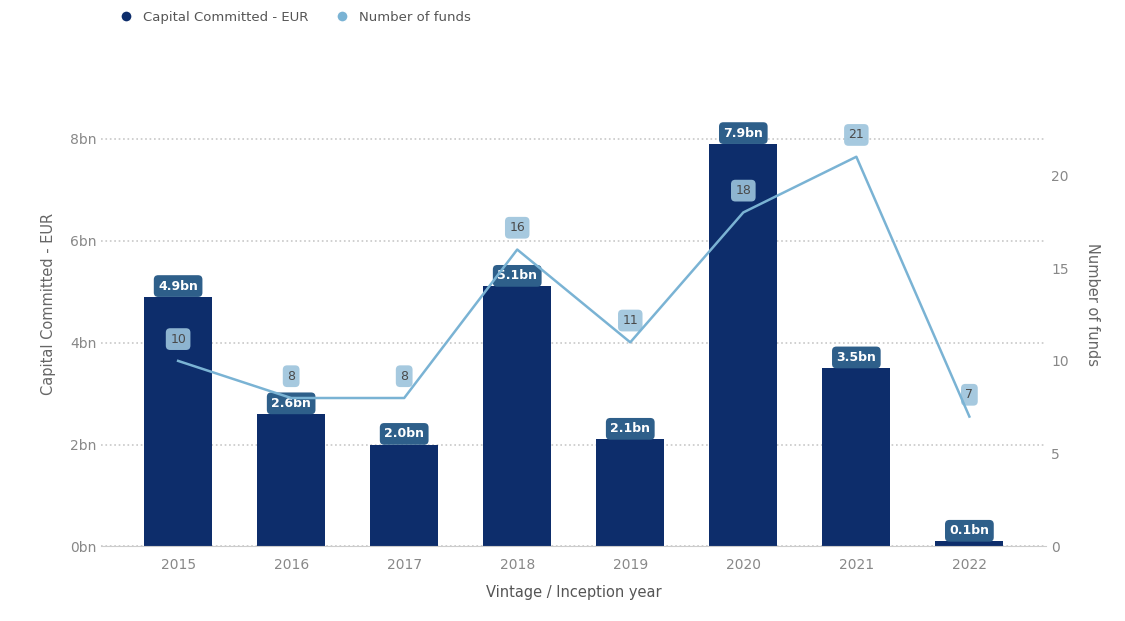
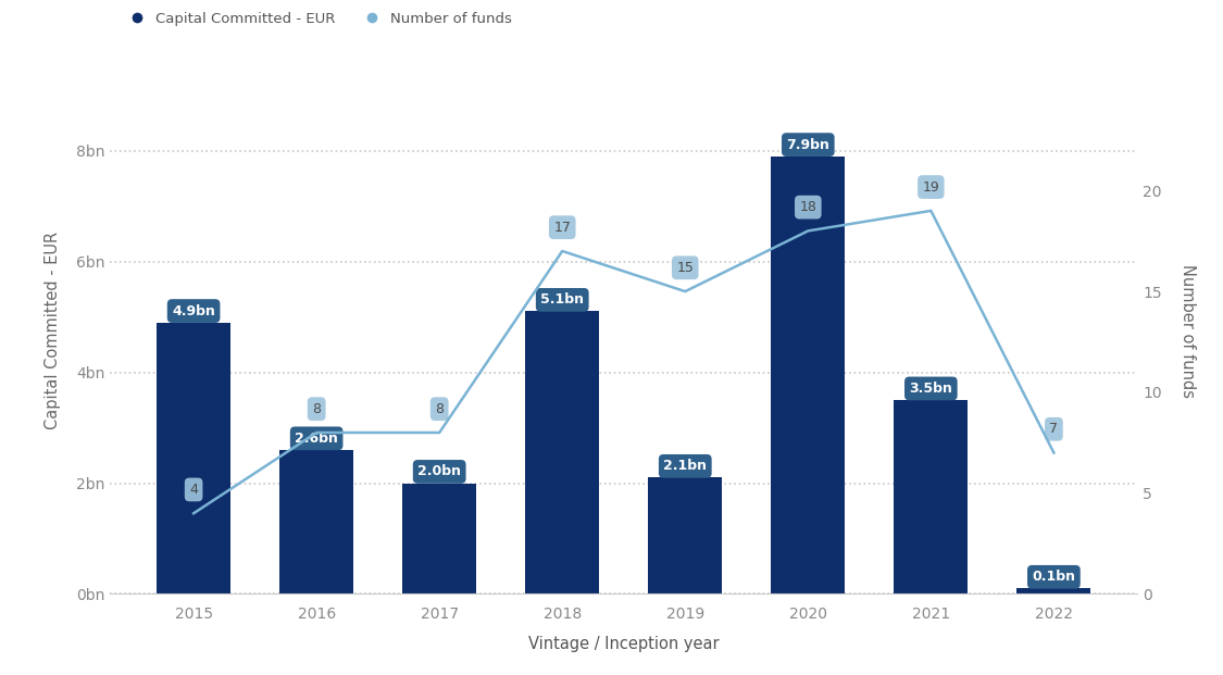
Number of funds/2015: 10 -> 4
Number of funds/2018: 16 -> 17
Number of funds/2019: 11 -> 15
Number of funds/2021: 21 -> 19
